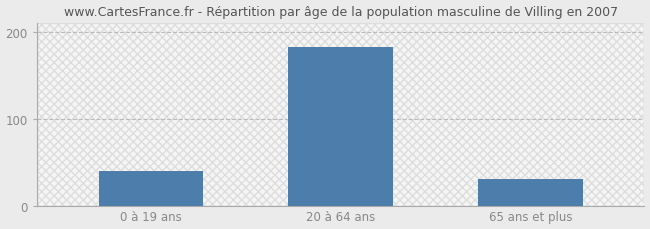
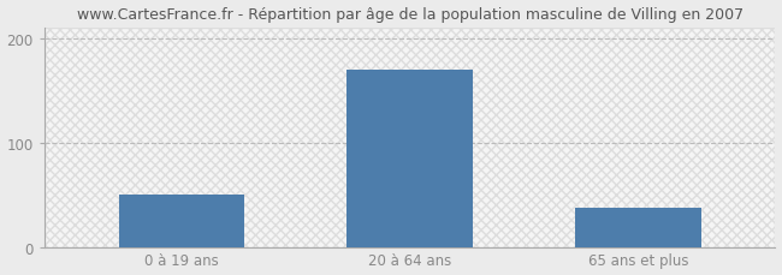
0 à 19 ans: 40 -> 50
20 à 64 ans: 182 -> 170
65 ans et plus: 30 -> 38
